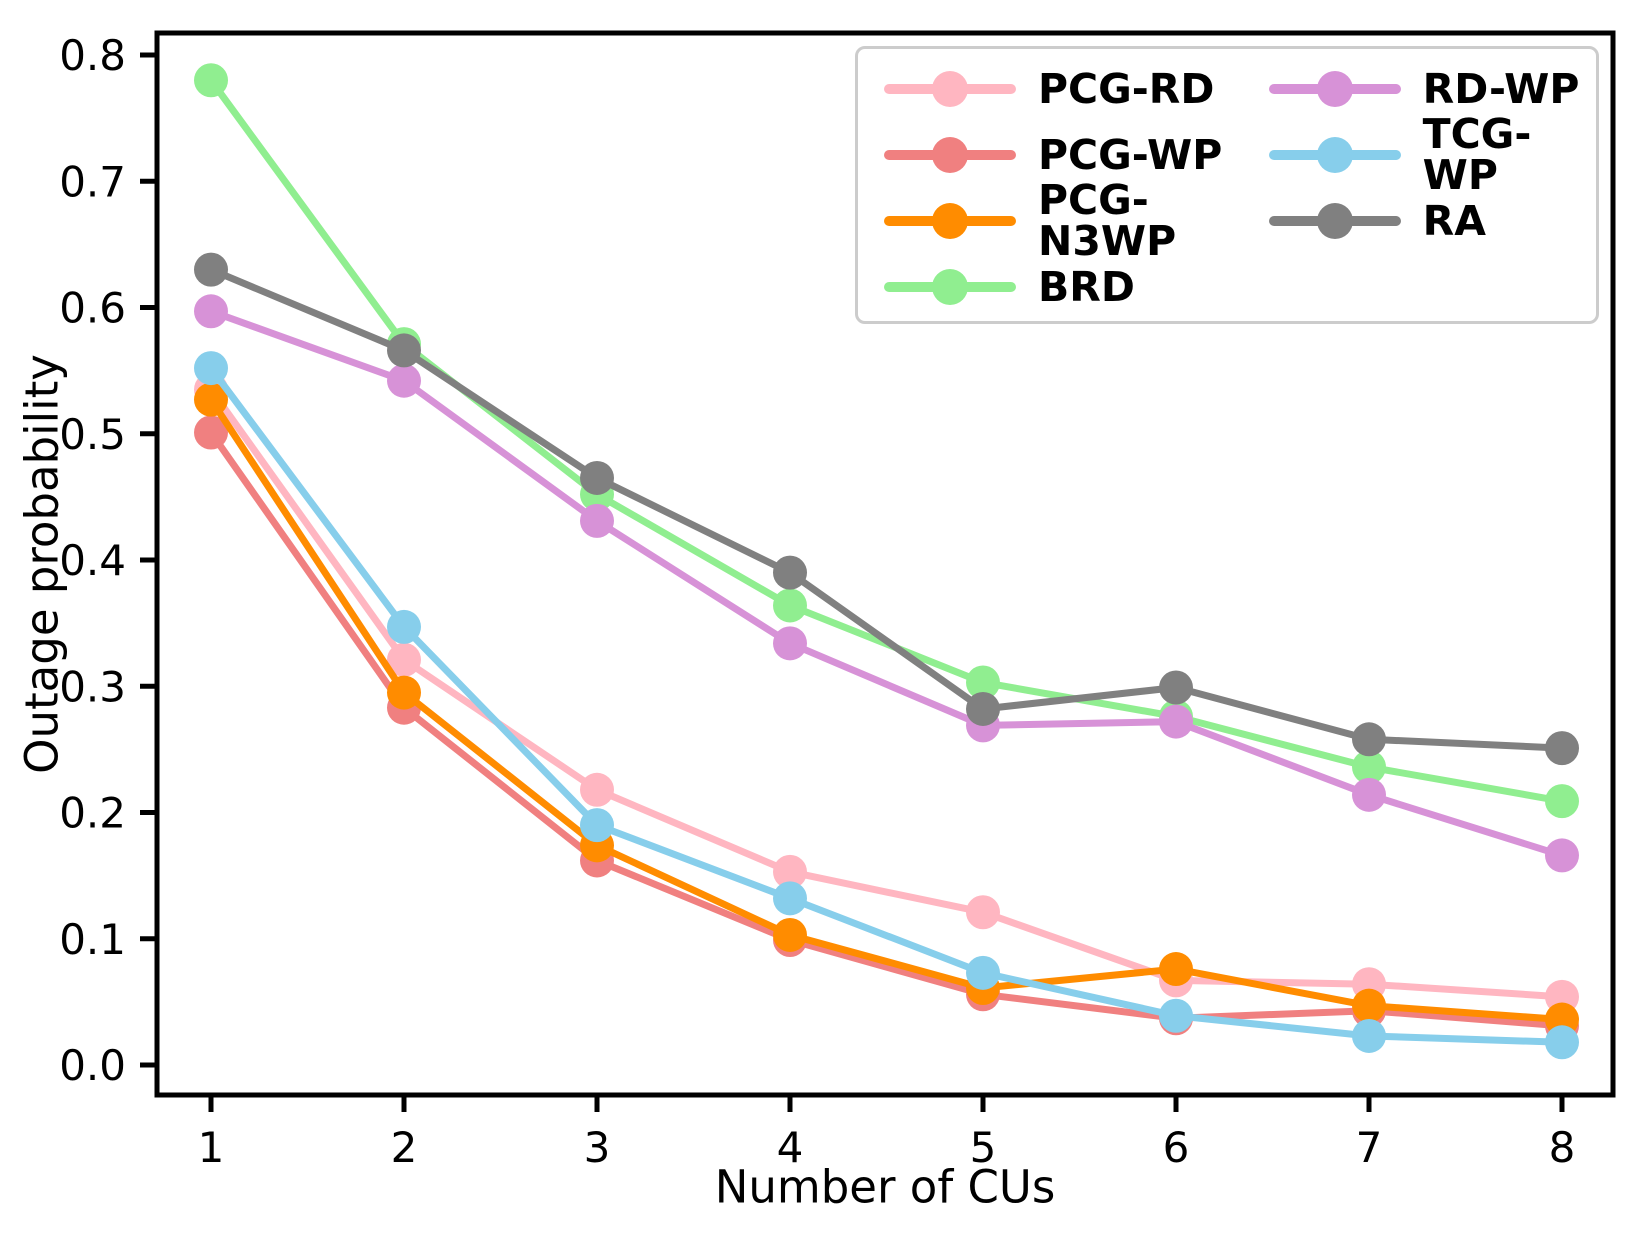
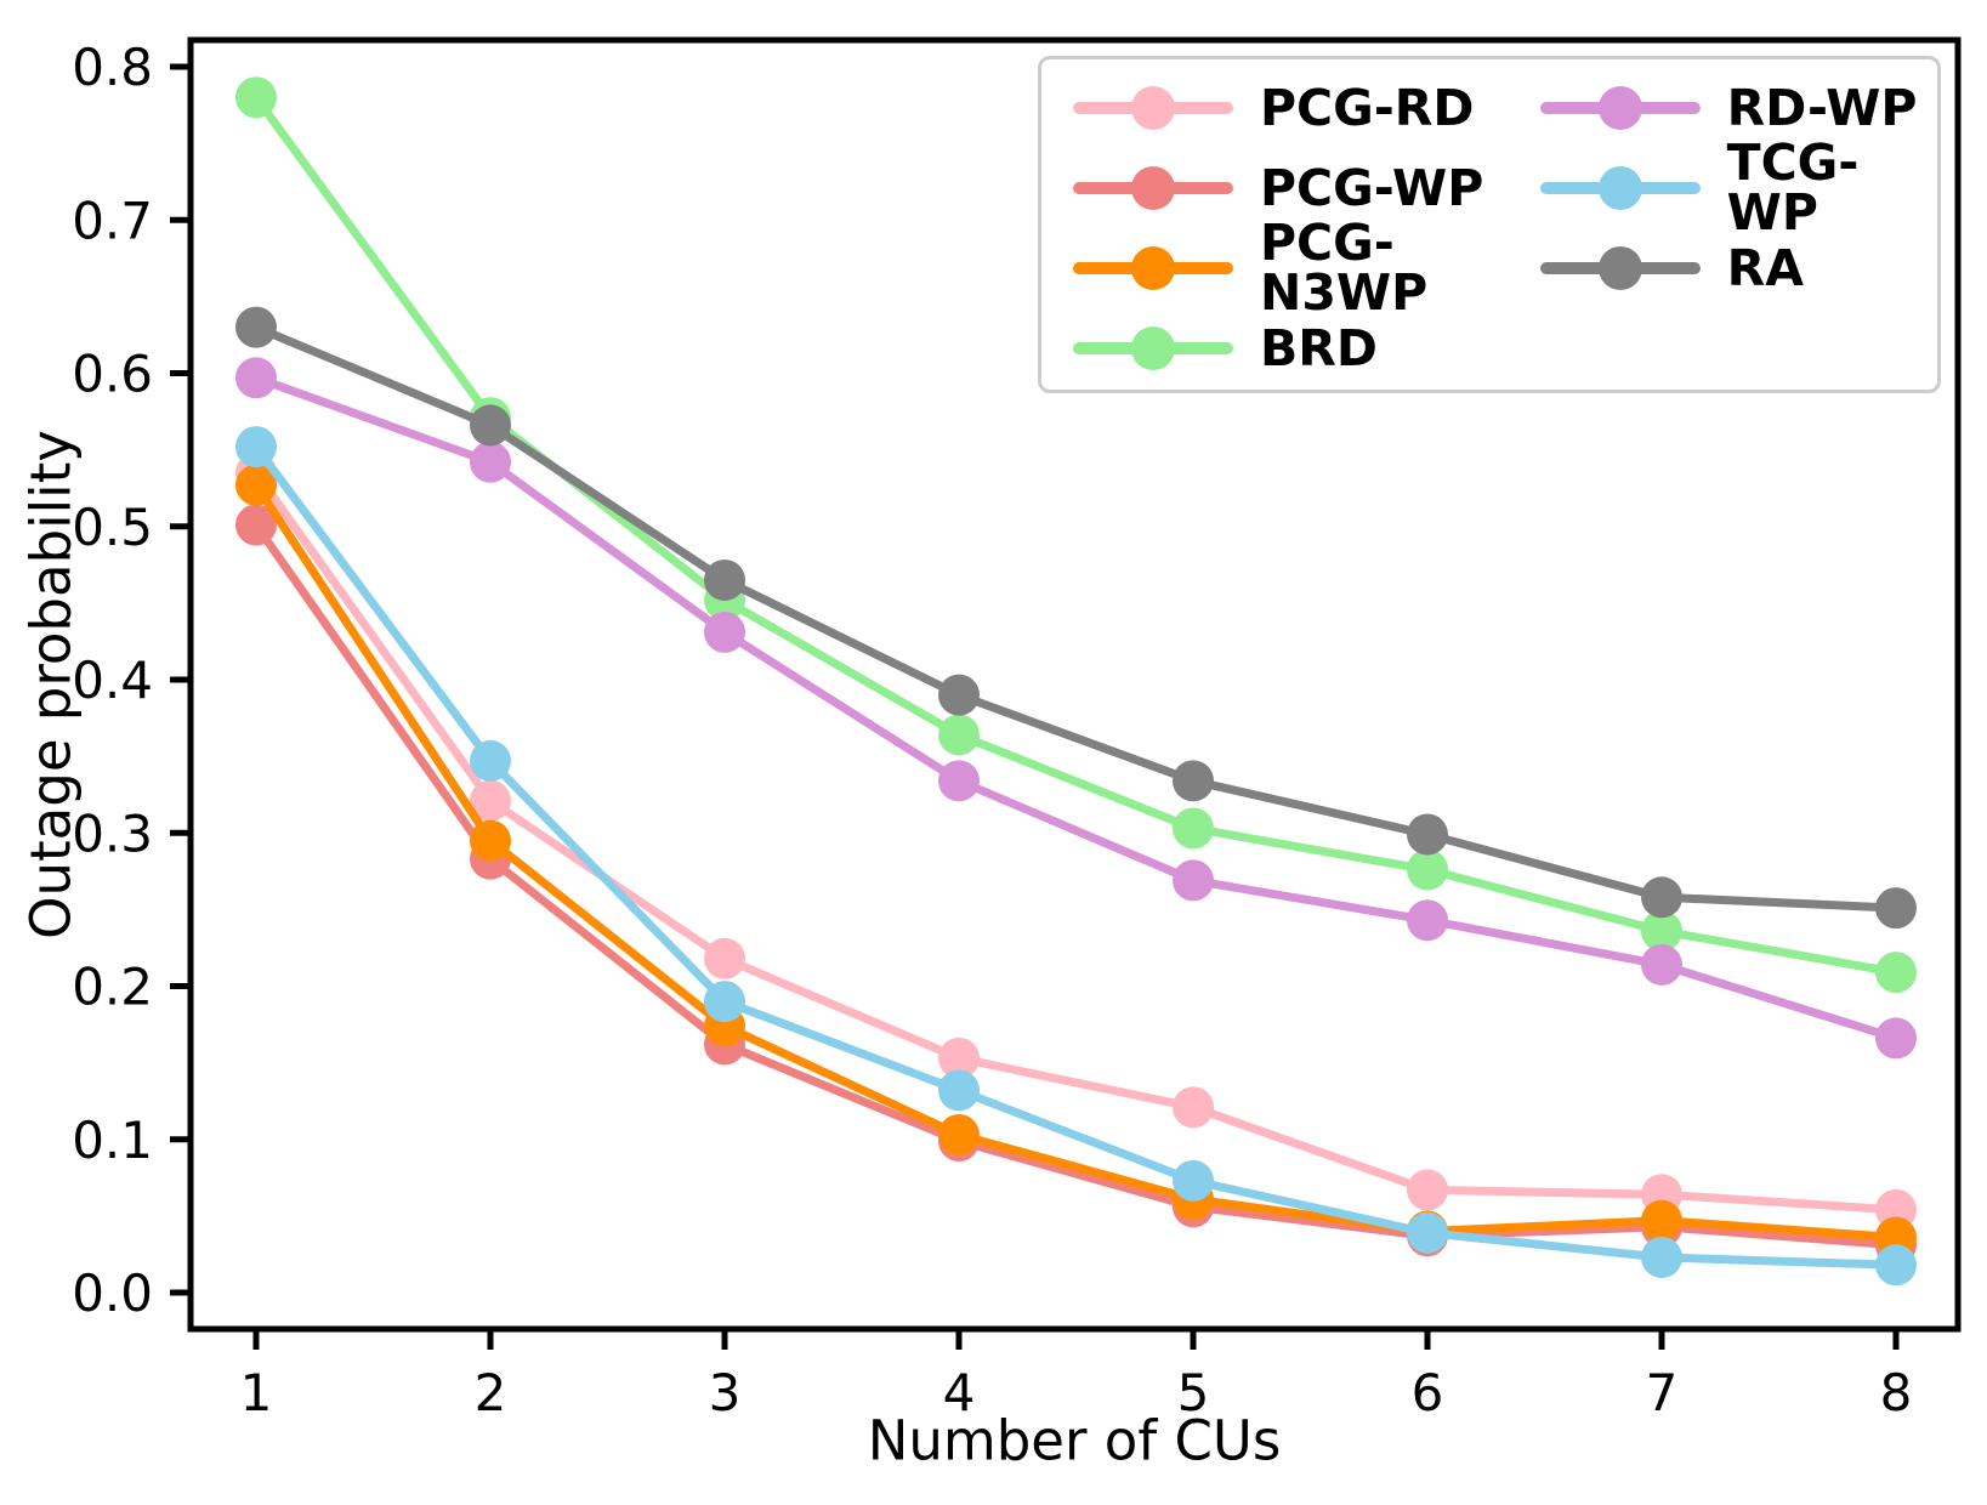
RA/5: 0.282 -> 0.334
PCG-N3WP/6: 0.076 -> 0.040
RD-WP/6: 0.272 -> 0.243
